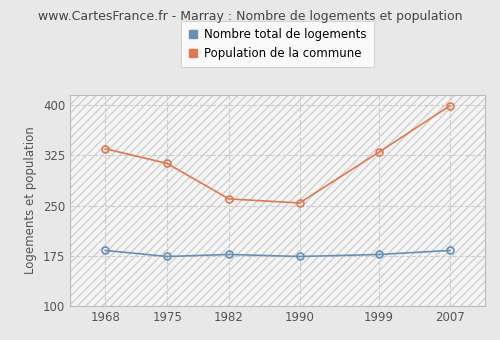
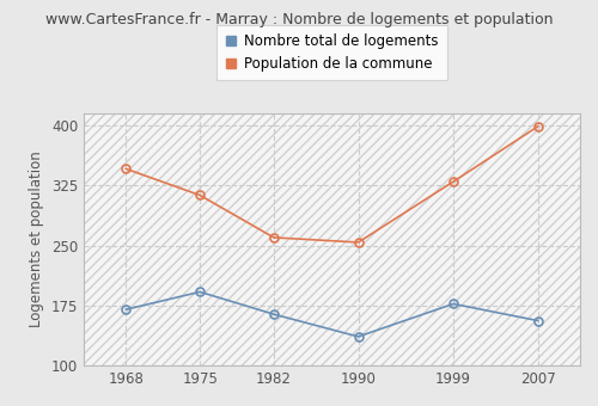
Nombre total de logements/1968: 183 -> 170
Population de la commune/1968: 335 -> 346
Nombre total de logements/1975: 174 -> 192
Nombre total de logements/1982: 177 -> 164
Nombre total de logements/1990: 174 -> 136
Nombre total de logements/2007: 183 -> 156
